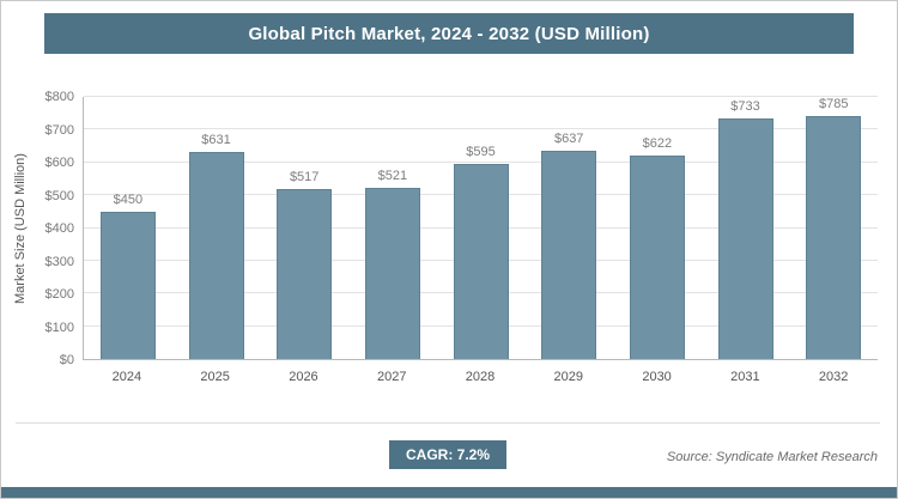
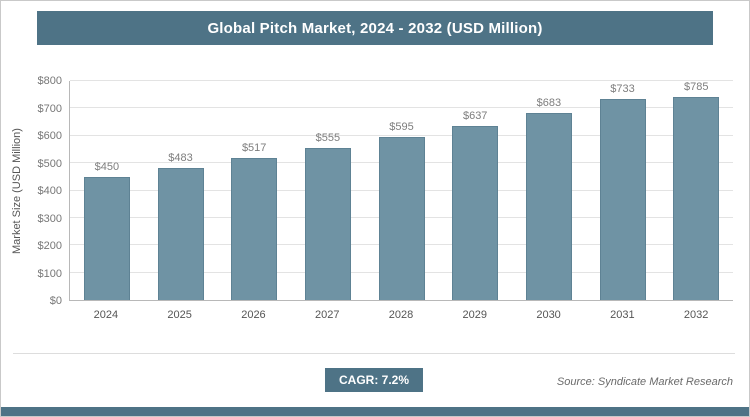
2025: $631 -> $483
2027: $521 -> $555
2030: $622 -> $683
